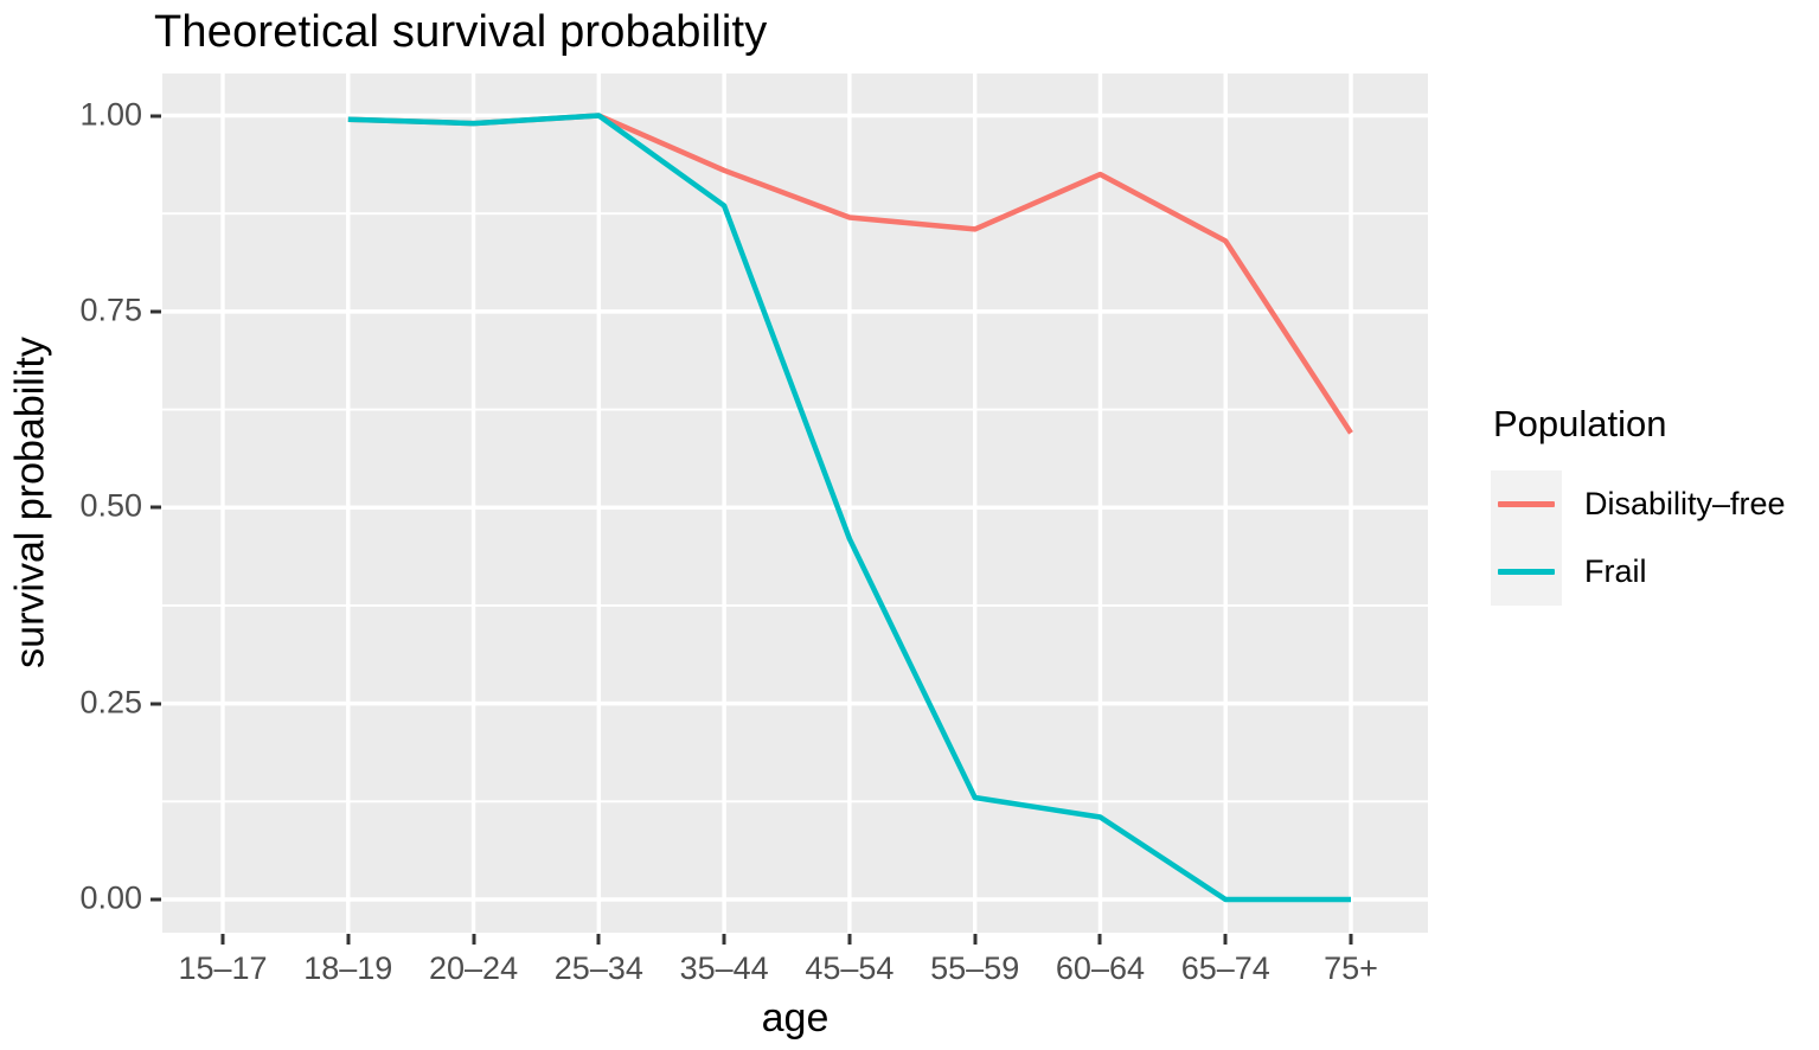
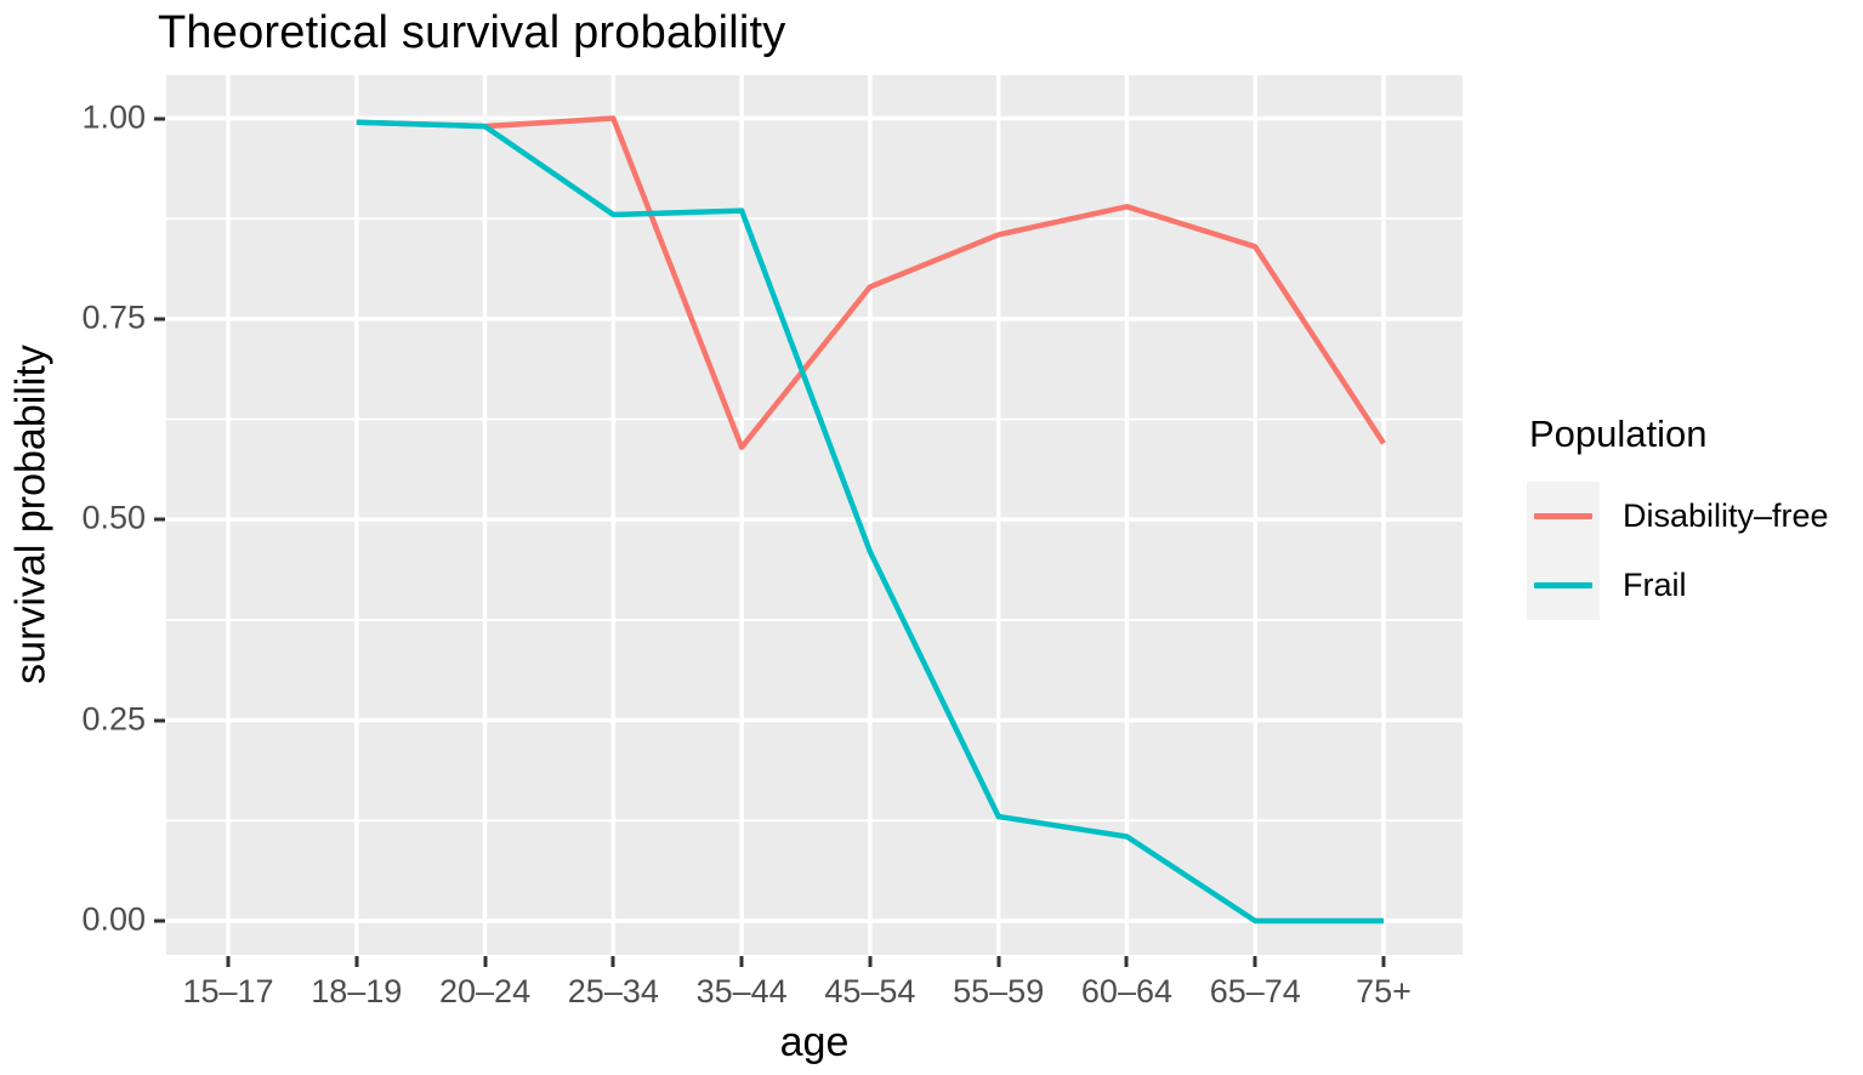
Frail/25–34: 1.00 -> 0.88
Disability–free/35–44: 0.93 -> 0.59
Disability–free/45–54: 0.87 -> 0.79
Disability–free/60–64: 0.93 -> 0.89
